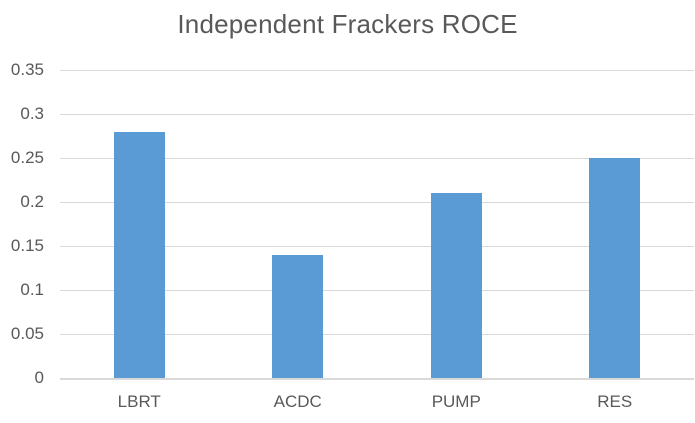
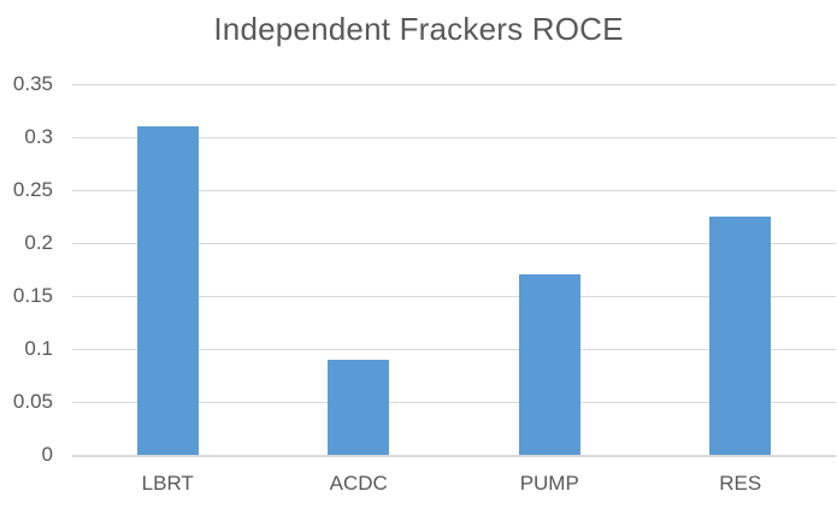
LBRT: 0.28 -> 0.31
ACDC: 0.14 -> 0.09
PUMP: 0.21 -> 0.17
RES: 0.25 -> 0.23
